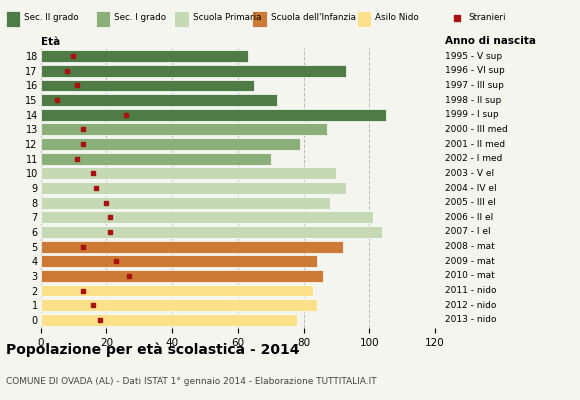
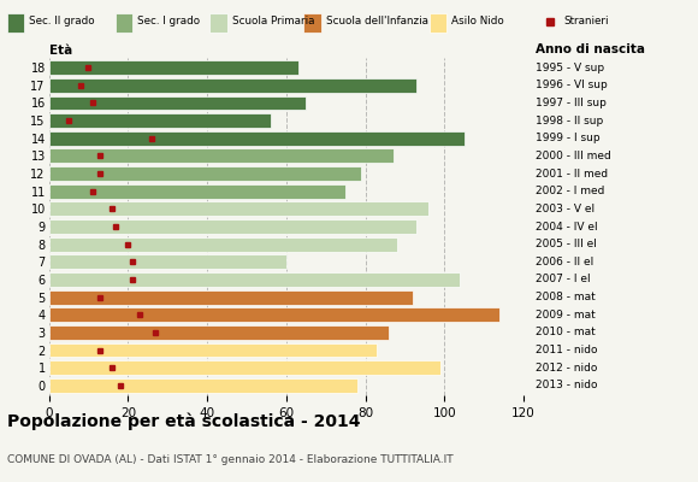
15: 72 -> 56
11: 70 -> 75
10: 90 -> 96
7: 101 -> 60
4: 84 -> 114
1: 84 -> 99
